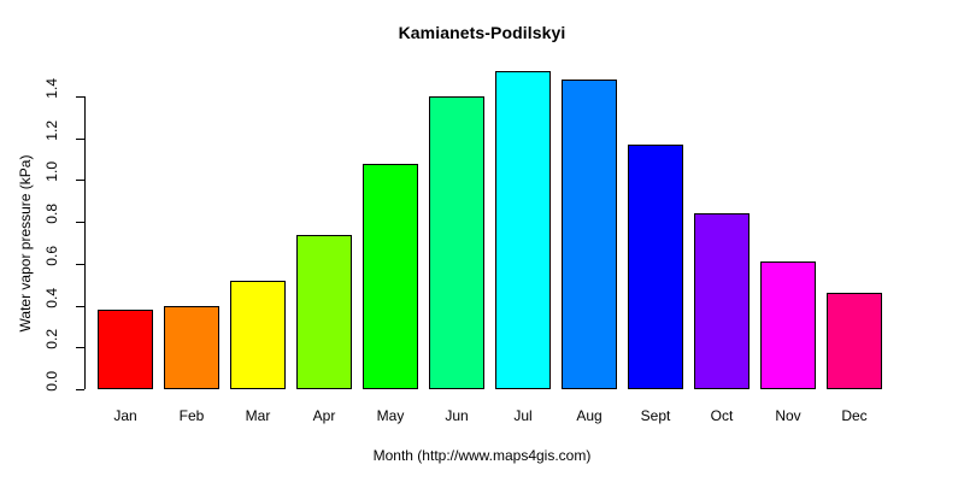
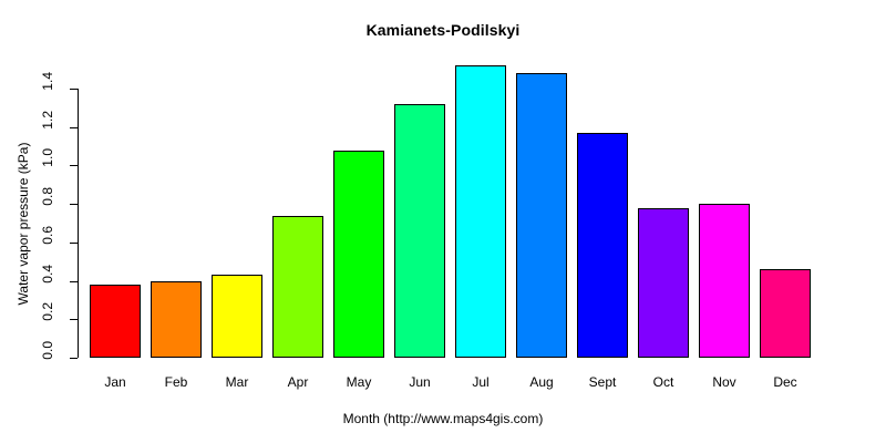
Mar: 0.52 -> 0.43
Jun: 1.40 -> 1.32
Oct: 0.84 -> 0.78
Nov: 0.61 -> 0.80
